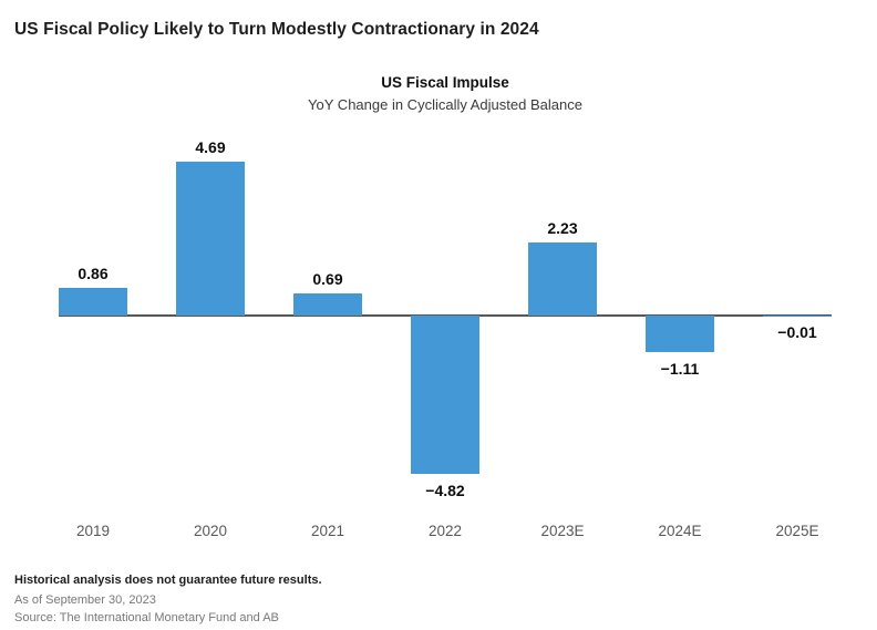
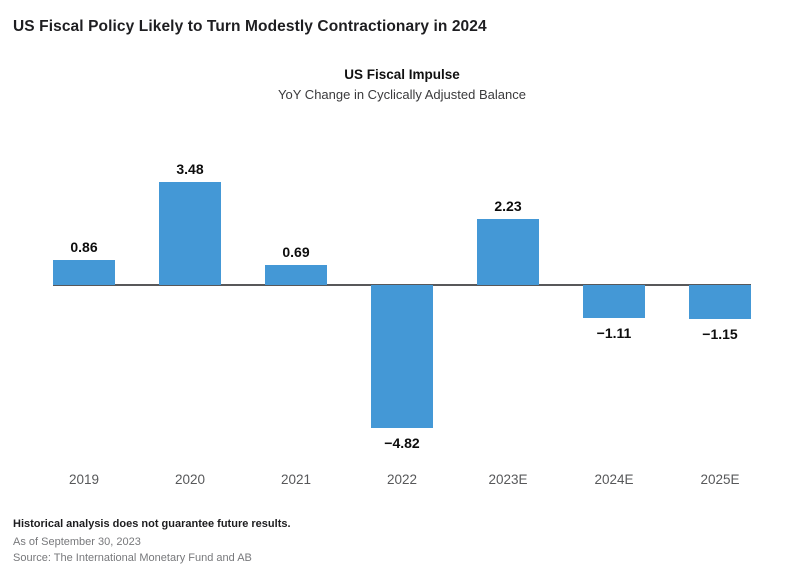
2020: 4.69 -> 3.48
2025E: −0.01 -> −1.15
